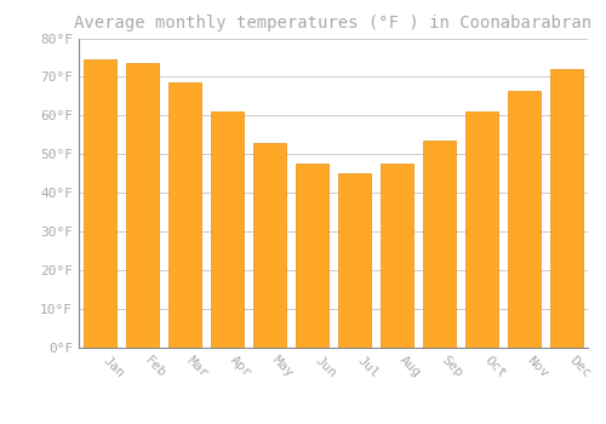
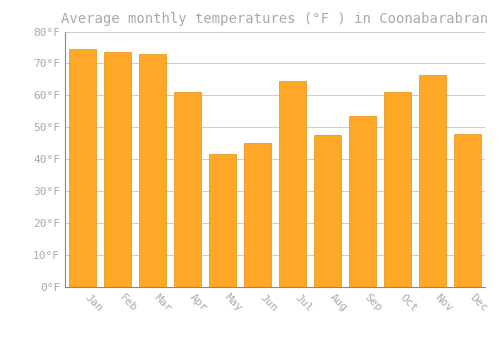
Mar: 68.5°F -> 73.0°F
May: 53.0°F -> 41.5°F
Jun: 47.5°F -> 45.0°F
Jul: 45.0°F -> 64.5°F
Dec: 72.0°F -> 48.0°F
